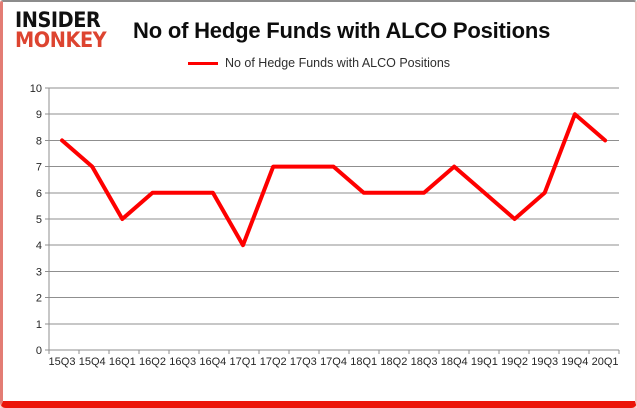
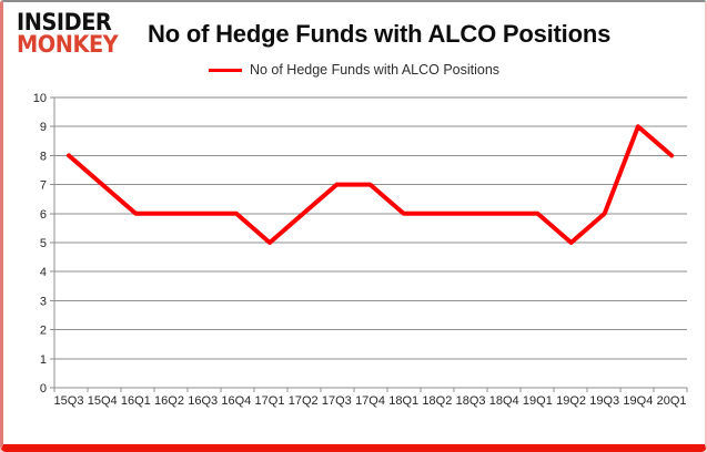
16Q1: 5 -> 6
17Q1: 4 -> 5
17Q2: 7 -> 6
18Q4: 7 -> 6
